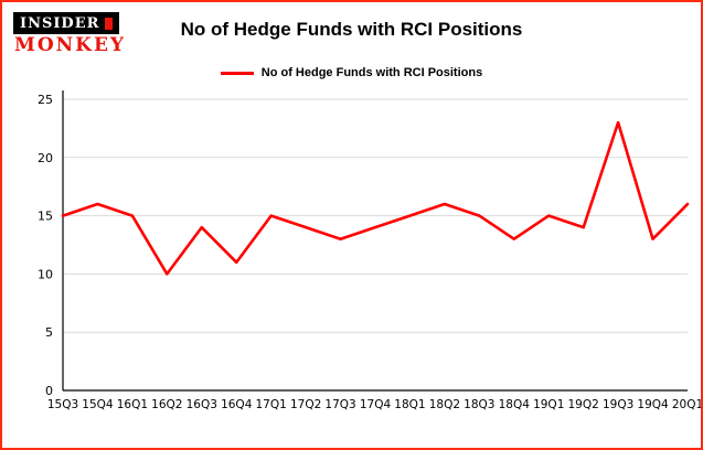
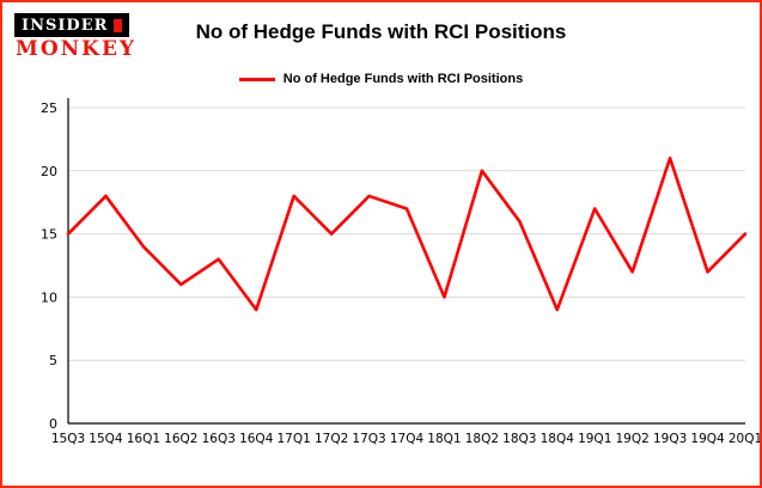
15Q4: 16 -> 18
16Q1: 15 -> 14
16Q2: 10 -> 11
16Q3: 14 -> 13
16Q4: 11 -> 9
17Q1: 15 -> 18
17Q2: 14 -> 15
17Q3: 13 -> 18
17Q4: 14 -> 17
18Q1: 15 -> 10
18Q2: 16 -> 20
18Q3: 15 -> 16
18Q4: 13 -> 9
19Q1: 15 -> 17
19Q2: 14 -> 12
19Q3: 23 -> 21
19Q4: 13 -> 12
20Q1: 16 -> 15
